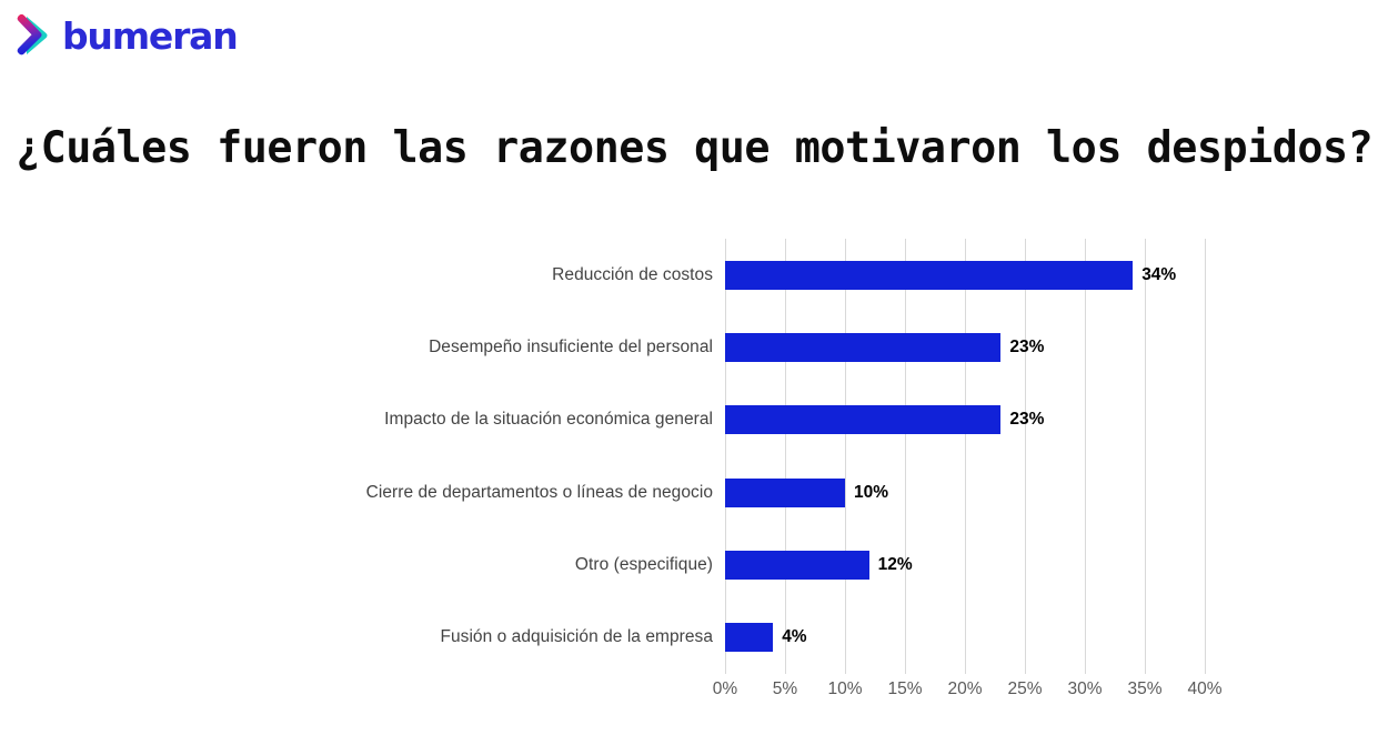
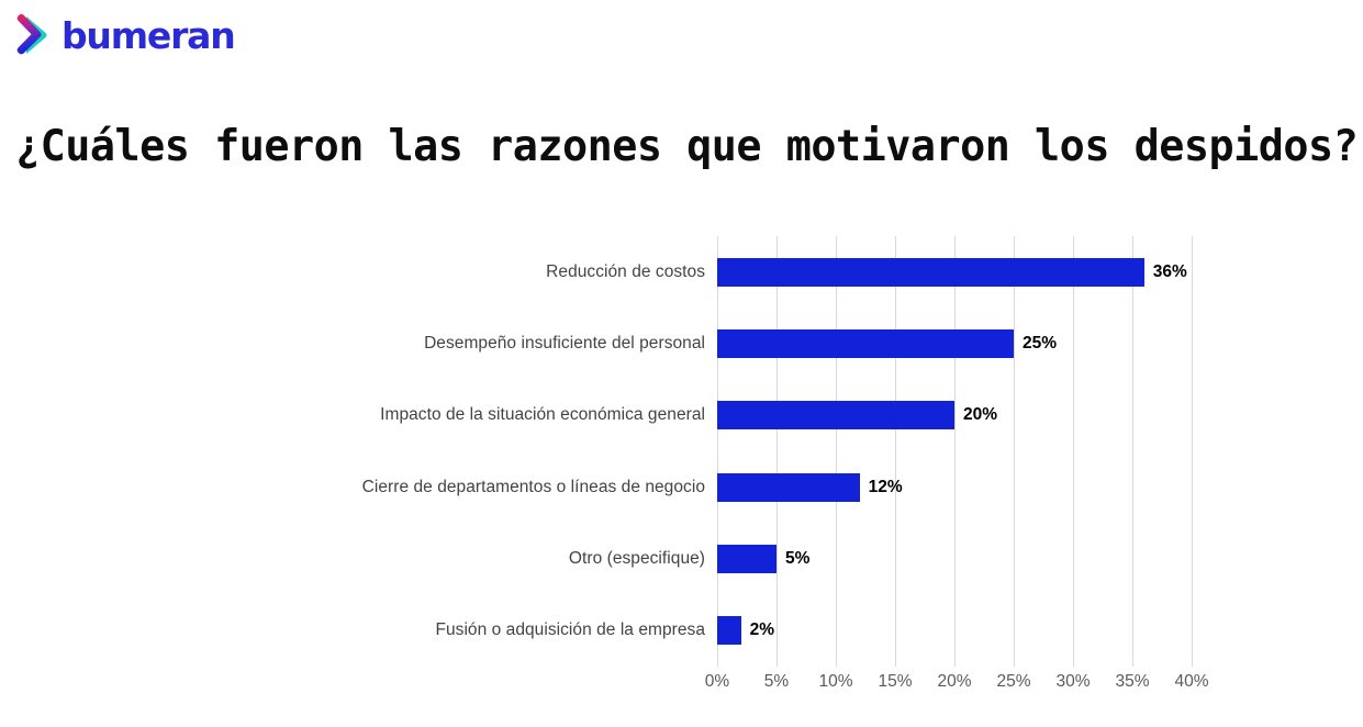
Reducción de costos: 34% -> 36%
Desempeño insuficiente del personal: 23% -> 25%
Impacto de la situación económica general: 23% -> 20%
Cierre de departamentos o líneas de negocio: 10% -> 12%
Otro (especifique): 12% -> 5%
Fusión o adquisición de la empresa: 4% -> 2%
